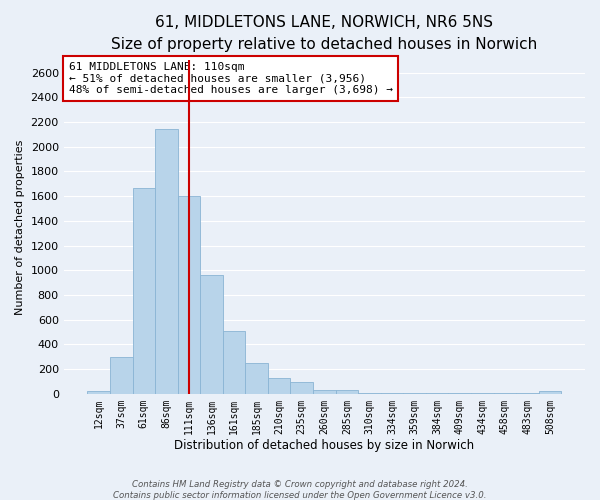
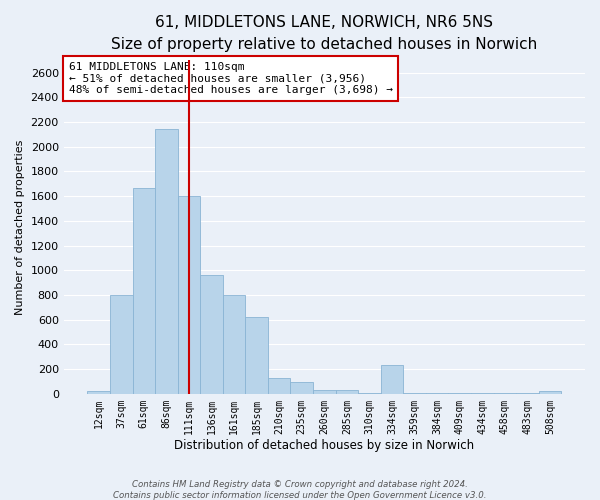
37sqm: 300 -> 800
161sqm: 500 -> 800
185sqm: 250 -> 620
334sqm: 0 -> 230
